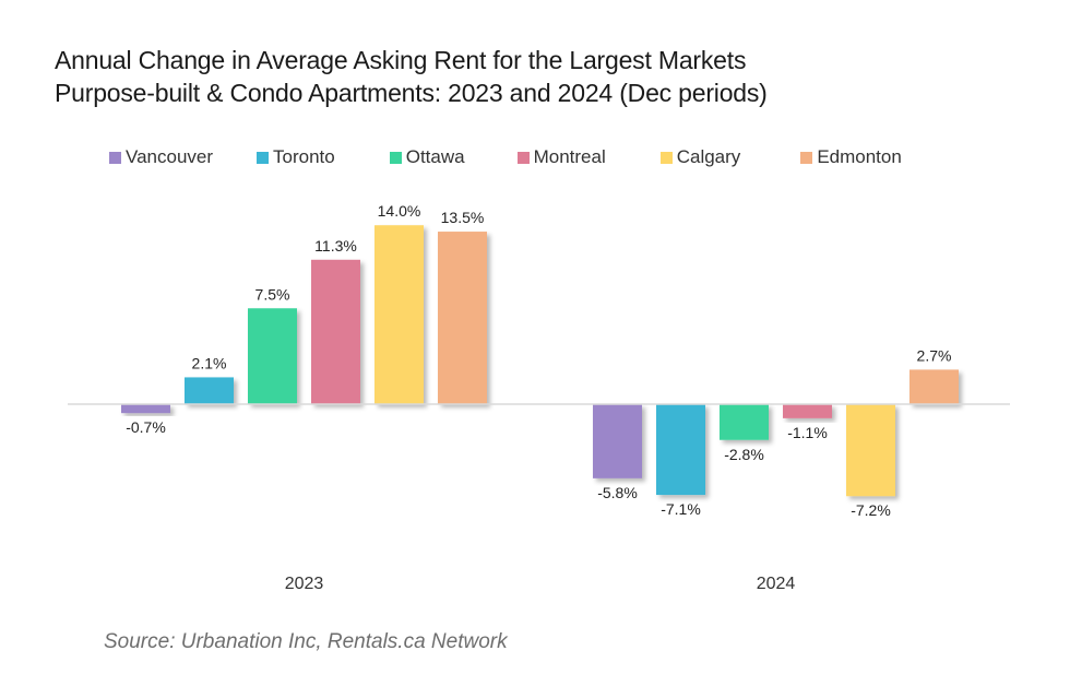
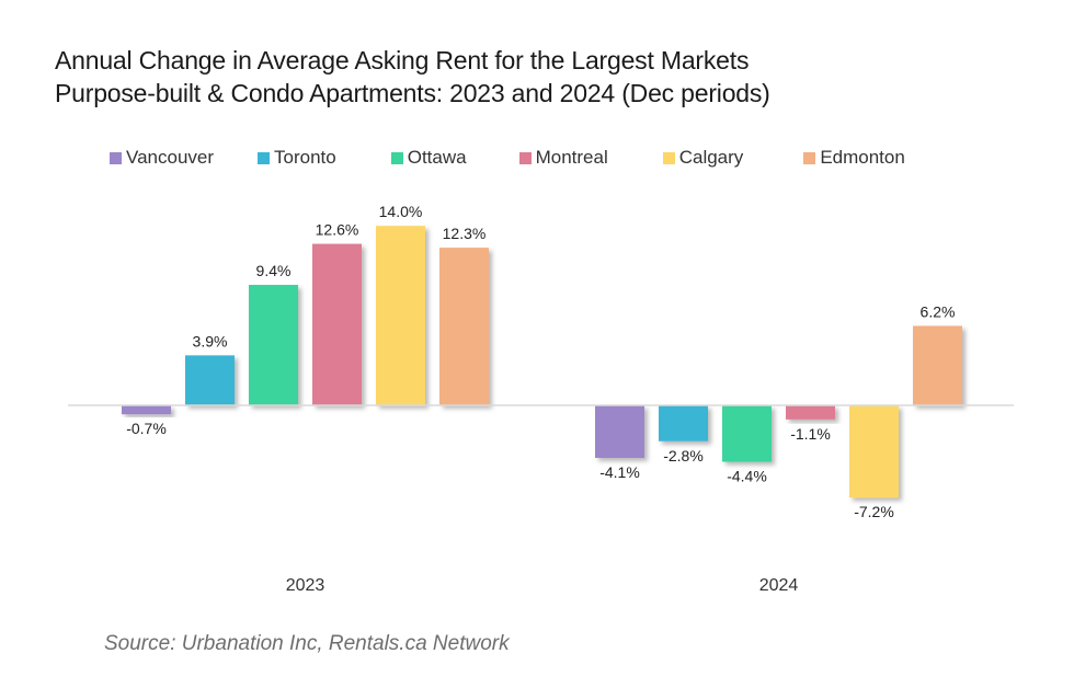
Toronto/2023: 2.1% -> 3.9%
Ottawa/2023: 7.5% -> 9.4%
Montreal/2023: 11.3% -> 12.6%
Edmonton/2023: 13.5% -> 12.3%
Vancouver/2024: -5.8% -> -4.1%
Toronto/2024: -7.1% -> -2.8%
Ottawa/2024: -2.8% -> -4.4%
Edmonton/2024: 2.7% -> 6.2%
